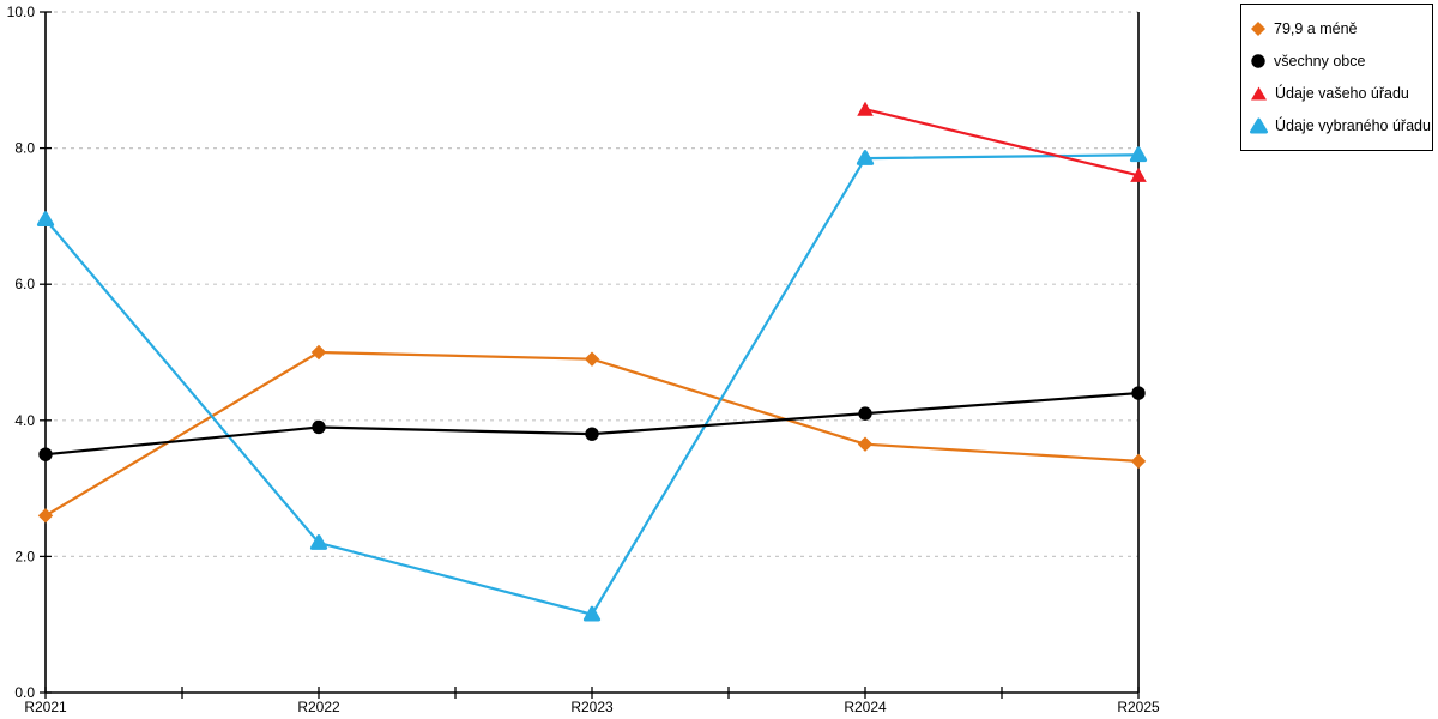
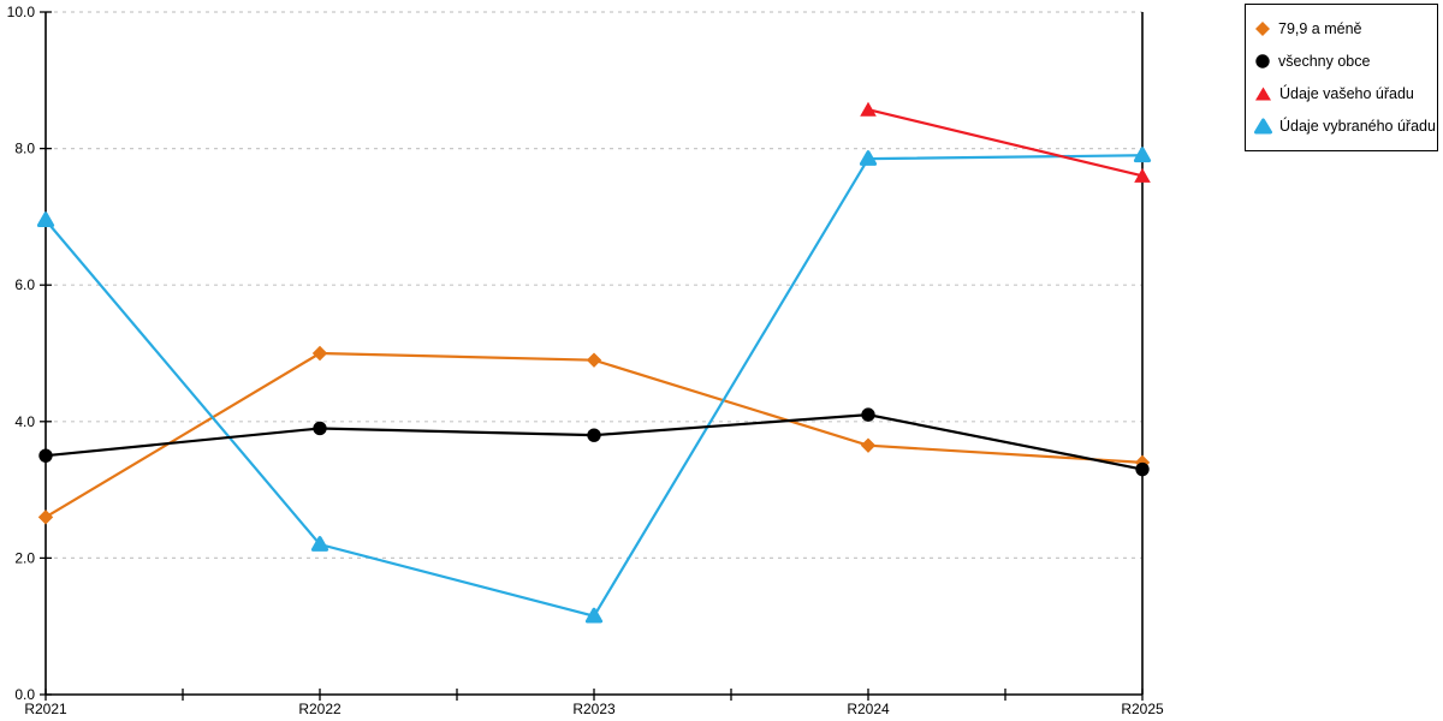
všechny obce/R2025: 4.4 -> 3.3
